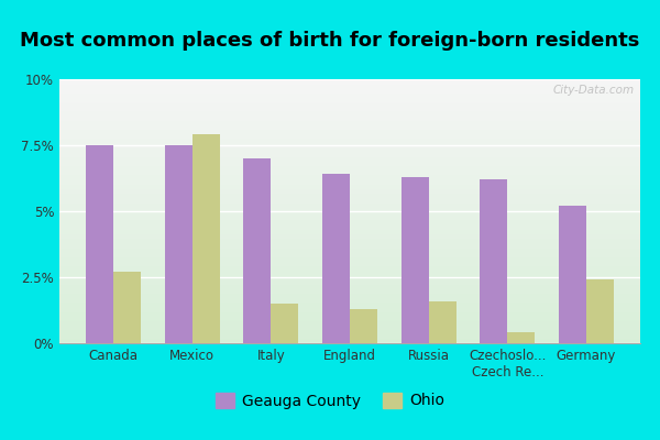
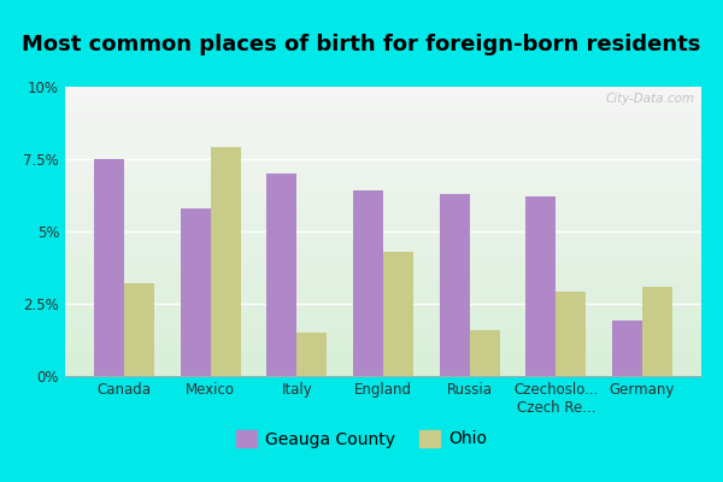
Ohio/Canada: 2.7% -> 3.2%
Geauga County/Mexico: 7.5% -> 5.8%
Ohio/England: 1.3% -> 4.3%
Ohio/Czechoslo... Czech Re...: 0.4% -> 2.9%
Geauga County/Germany: 5.2% -> 1.9%
Ohio/Germany: 2.4% -> 3.1%
